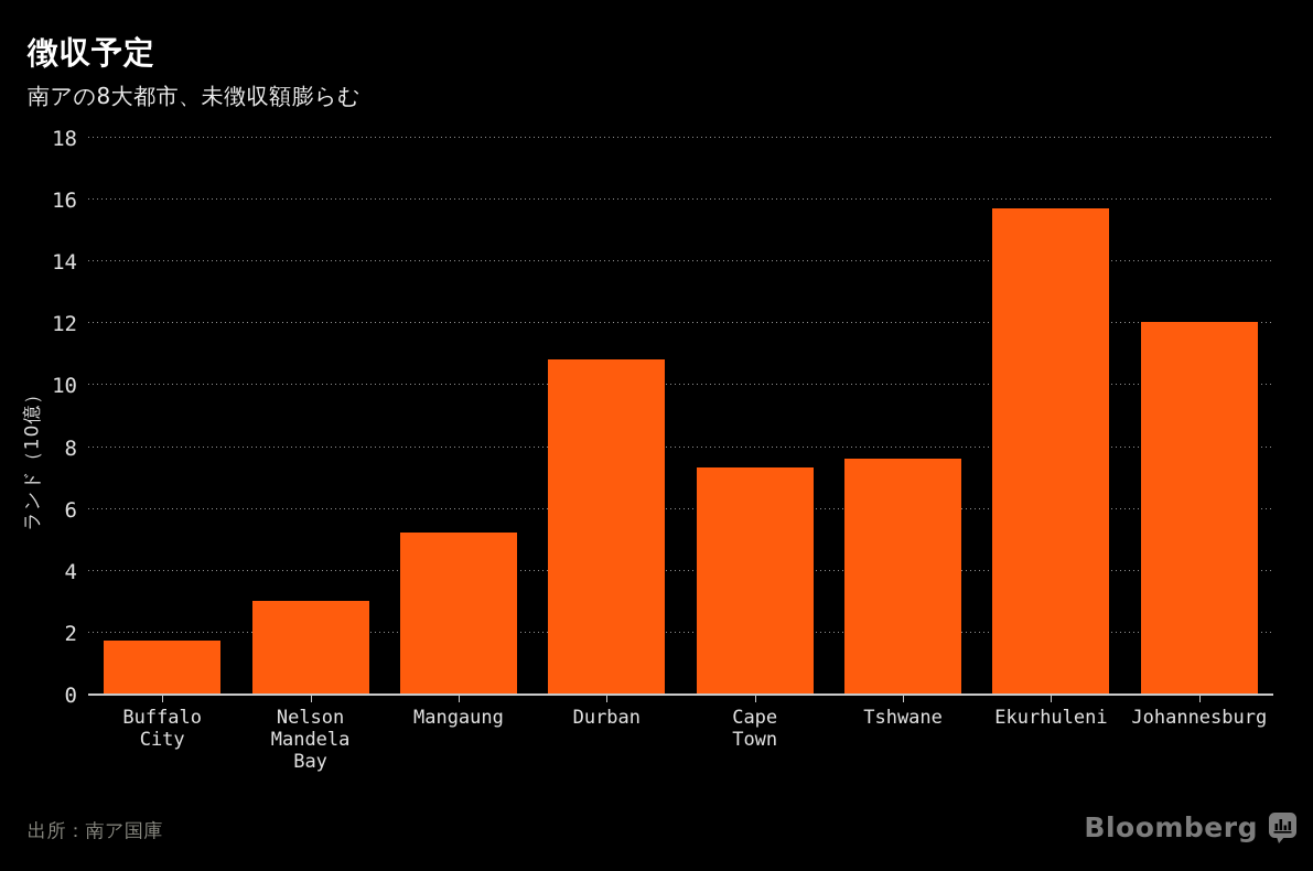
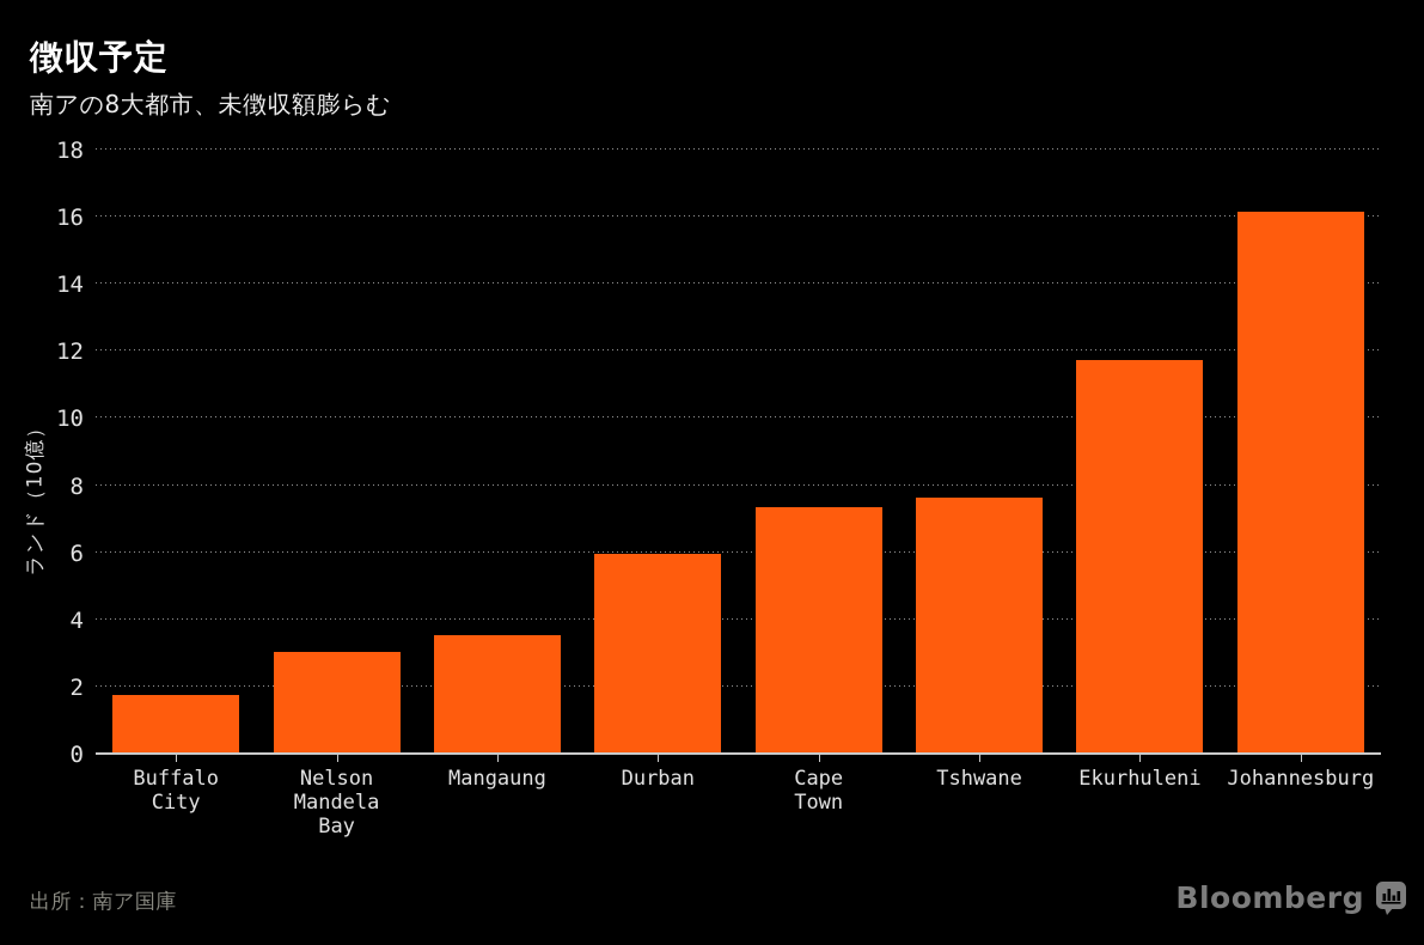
Mangaung: 5.2 -> 3.5
Durban: 10.8 -> 5.9
Ekurhuleni: 15.7 -> 11.7
Johannesburg: 12.0 -> 16.1
